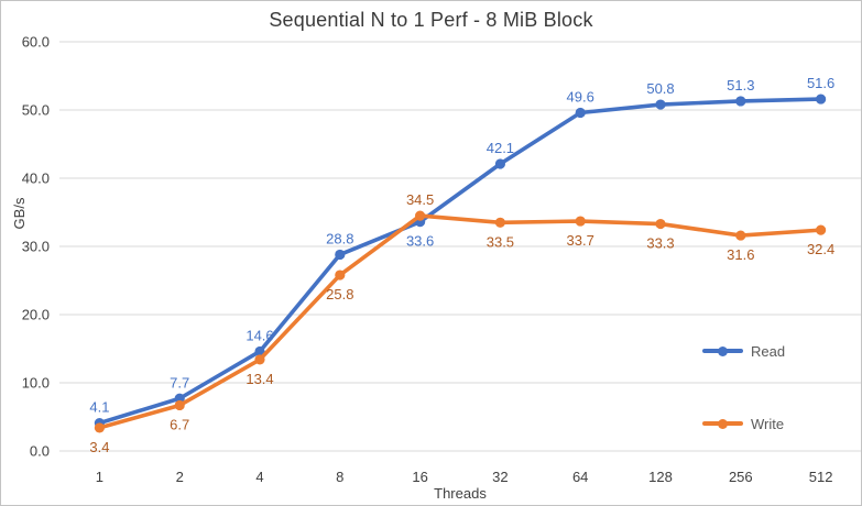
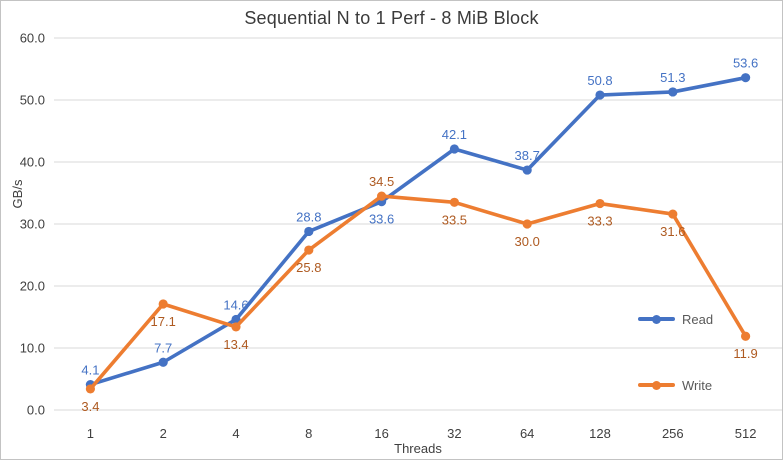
Write/2: 6.7 -> 17.1
Read/64: 49.6 -> 38.7
Write/64: 33.7 -> 30.0
Read/512: 51.6 -> 53.6
Write/512: 32.4 -> 11.9
